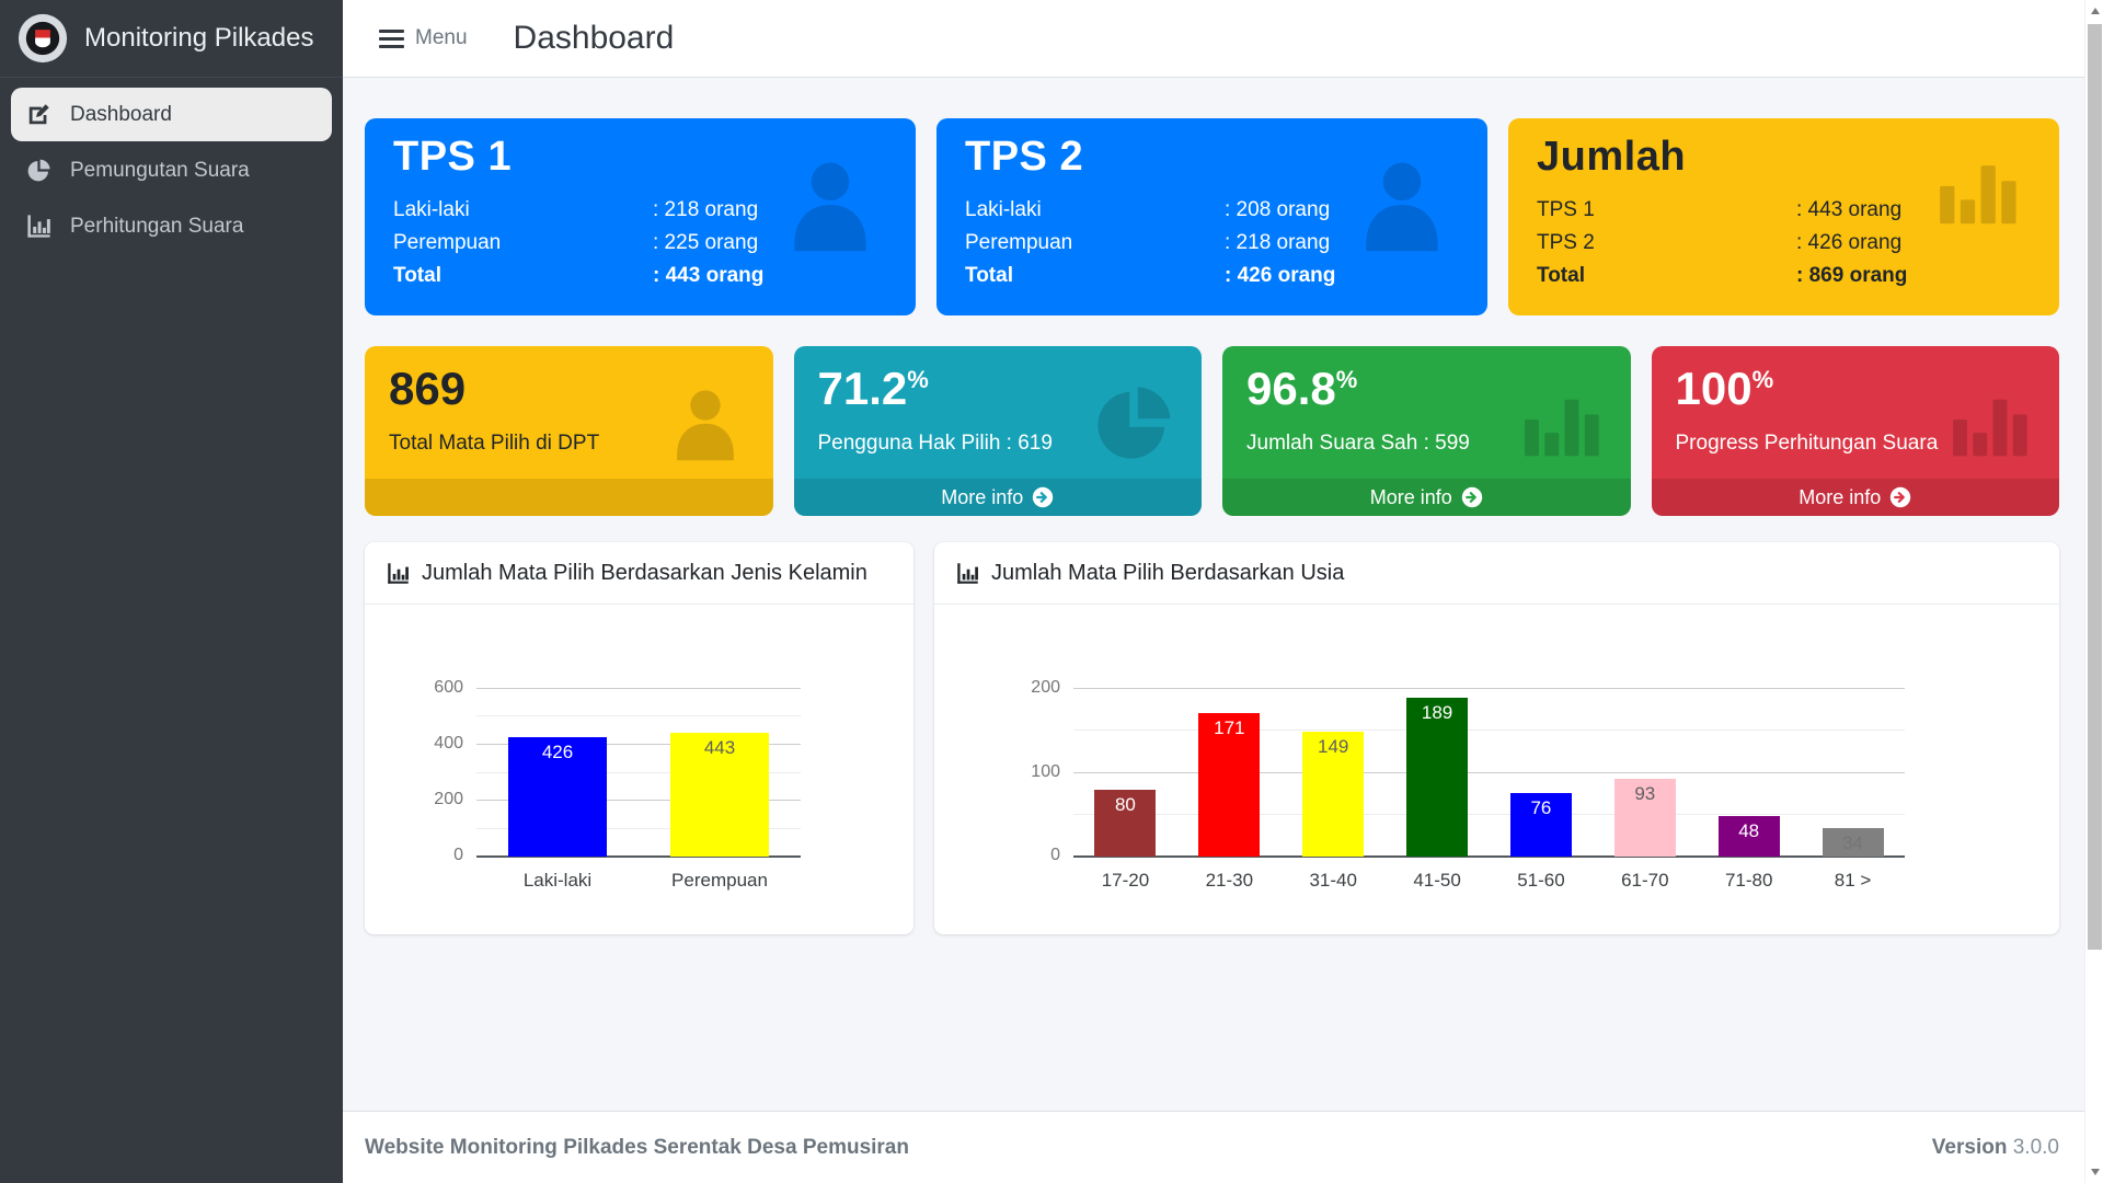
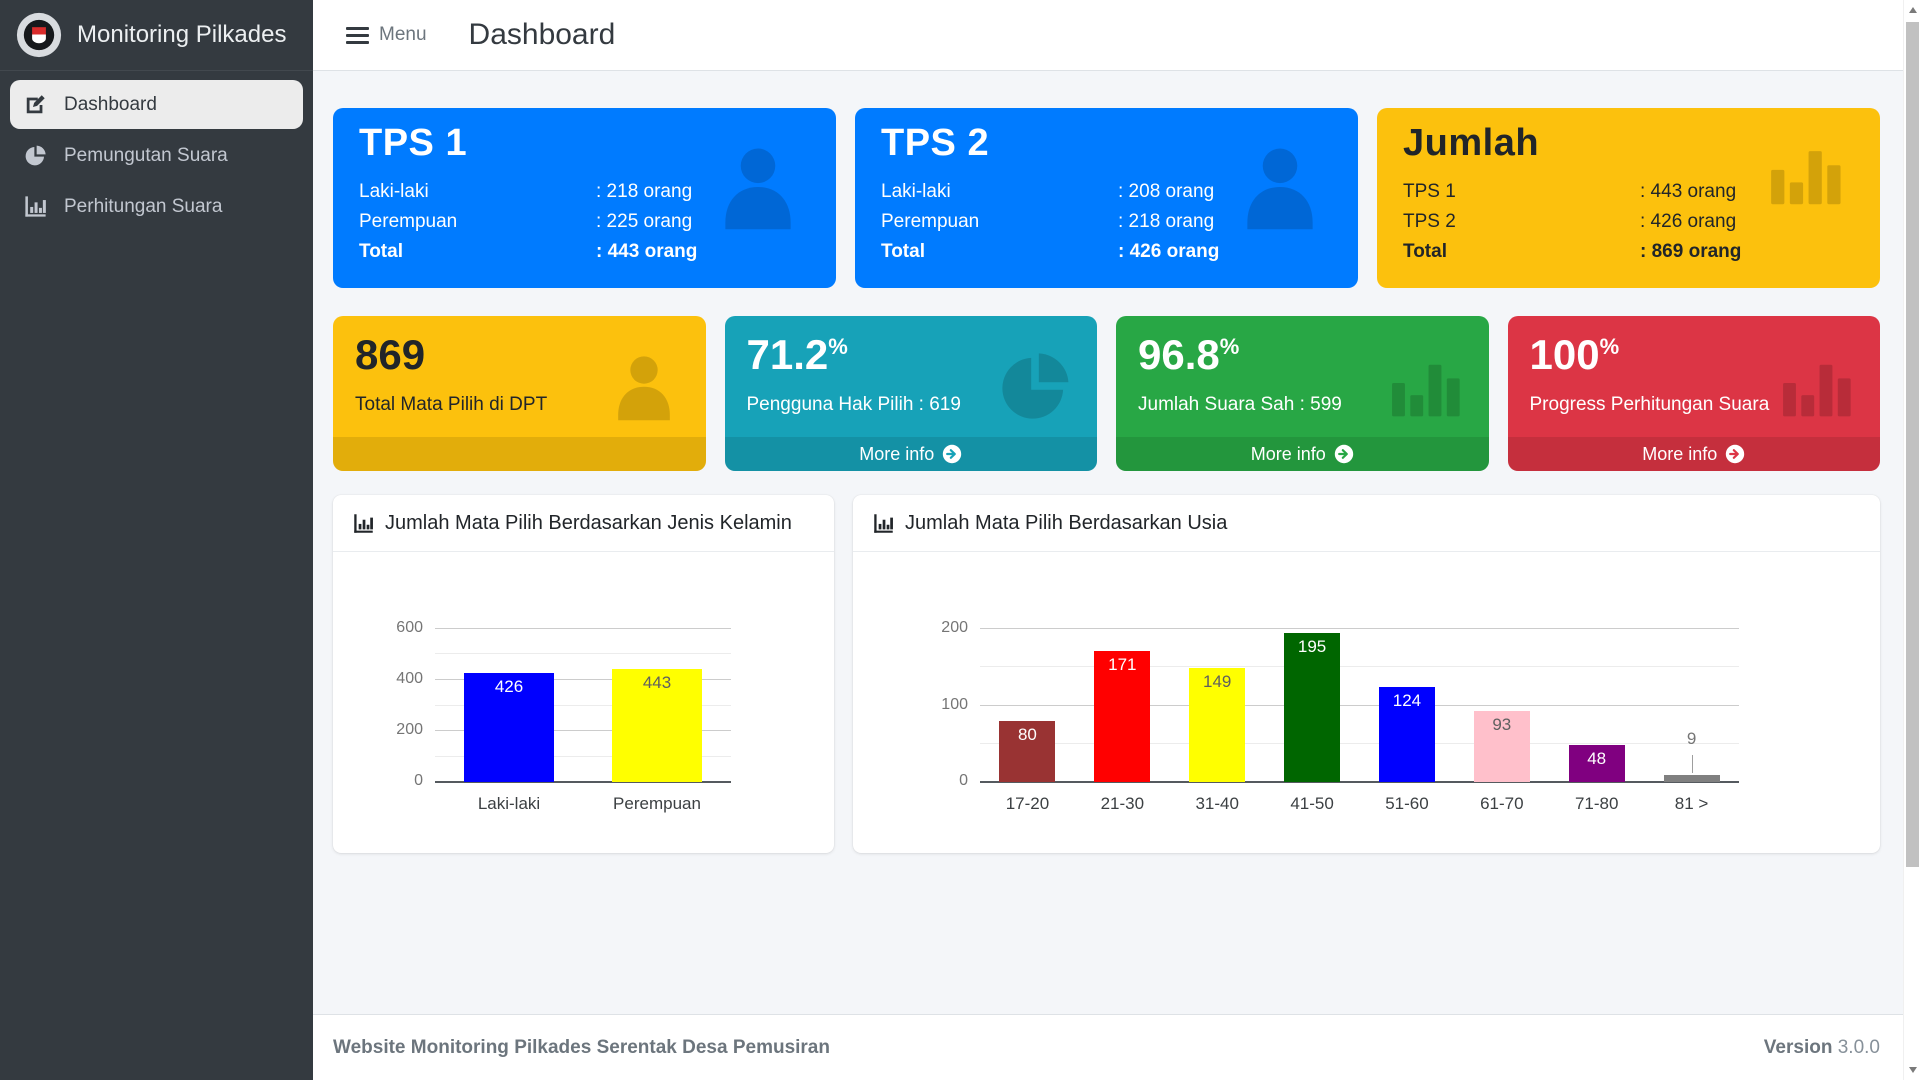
Jumlah Mata Pilih Berdasarkan Usia/41-50: 189 -> 195
Jumlah Mata Pilih Berdasarkan Usia/51-60: 76 -> 124
Jumlah Mata Pilih Berdasarkan Usia/81 >: 34 -> 9
